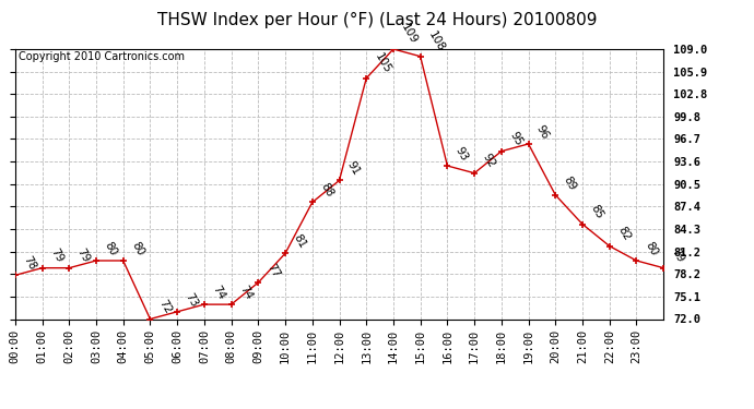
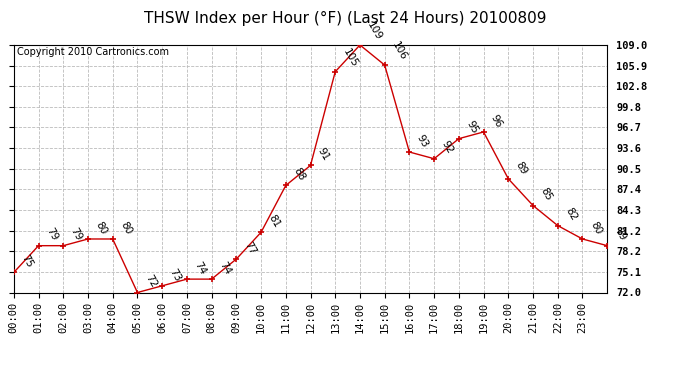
00:00: 78 -> 75
15:00: 108 -> 106
